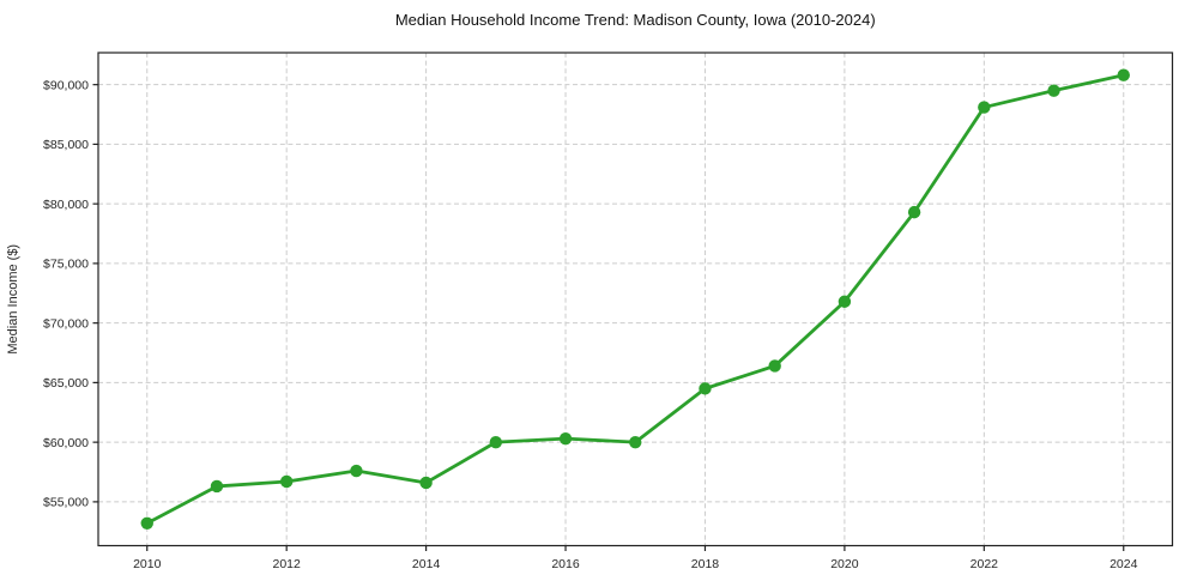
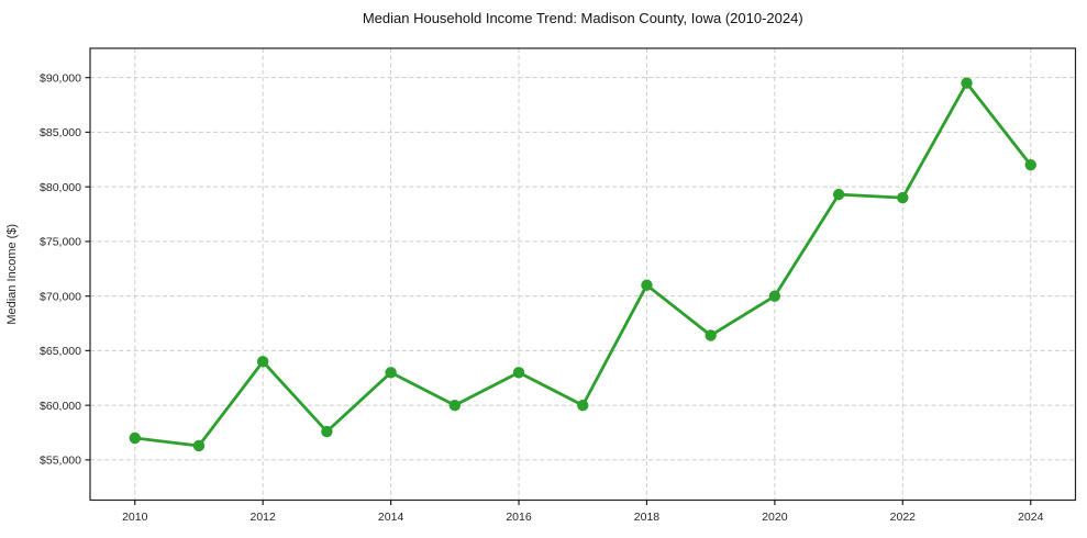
2010: $53000 -> $57000
2012: $57000 -> $64000
2014: $57000 -> $63000
2016: $60000 -> $63000
2018: $64000 -> $71000
2020: $72000 -> $70000
2022: $88000 -> $79000
2024: $91000 -> $82000
